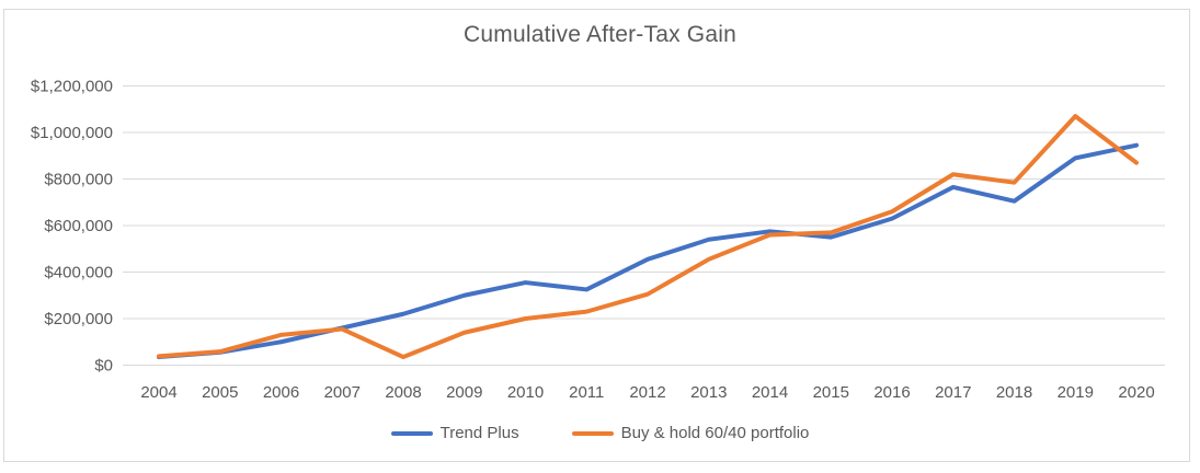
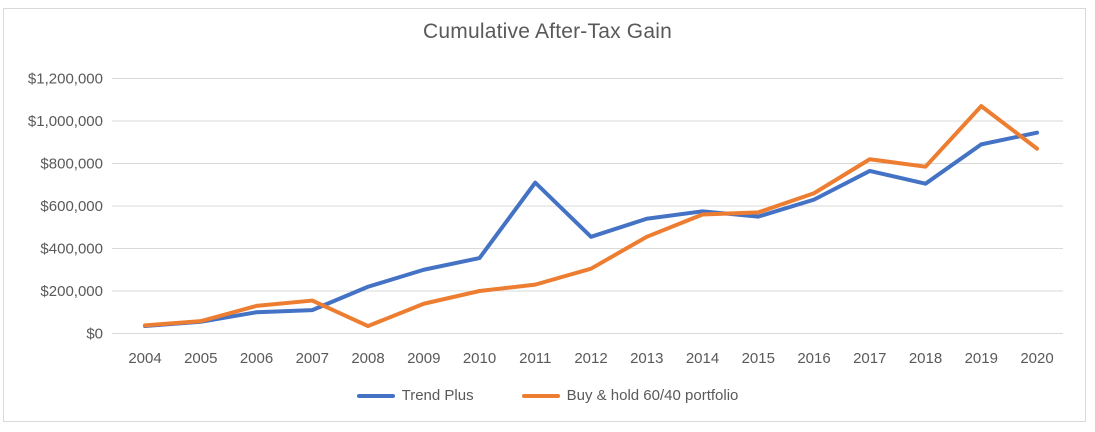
Trend Plus/2007: $160000 -> $110000
Trend Plus/2011: $320000 -> $710000
